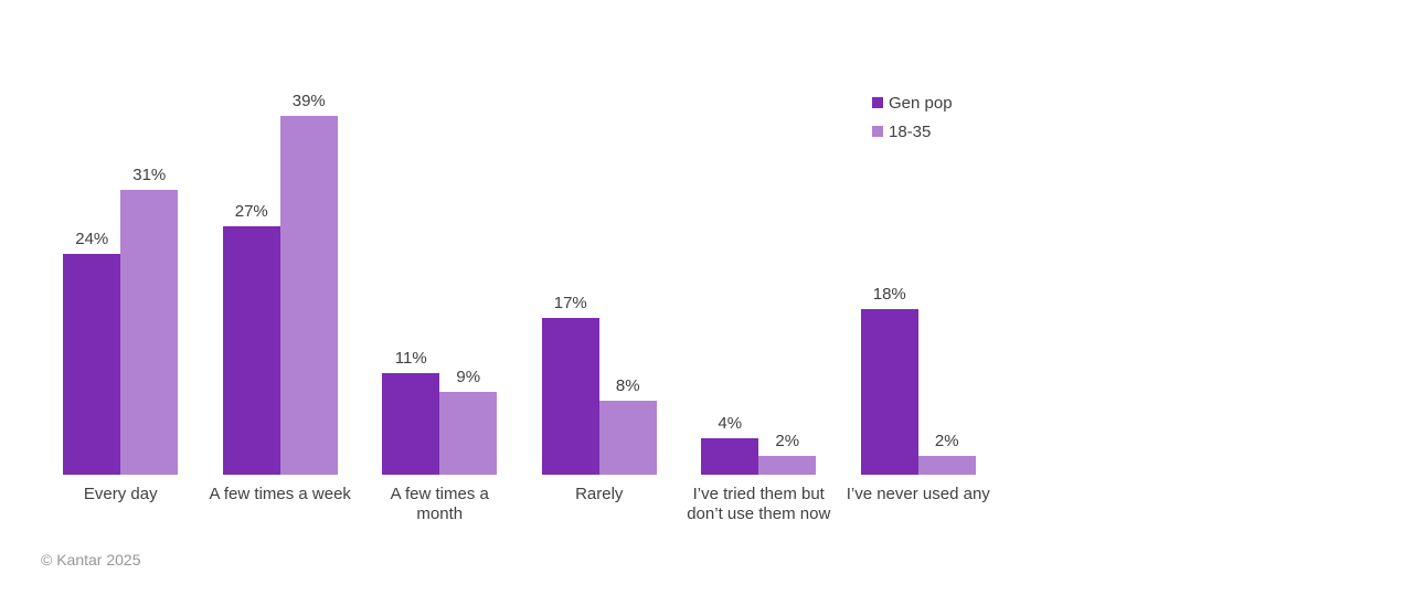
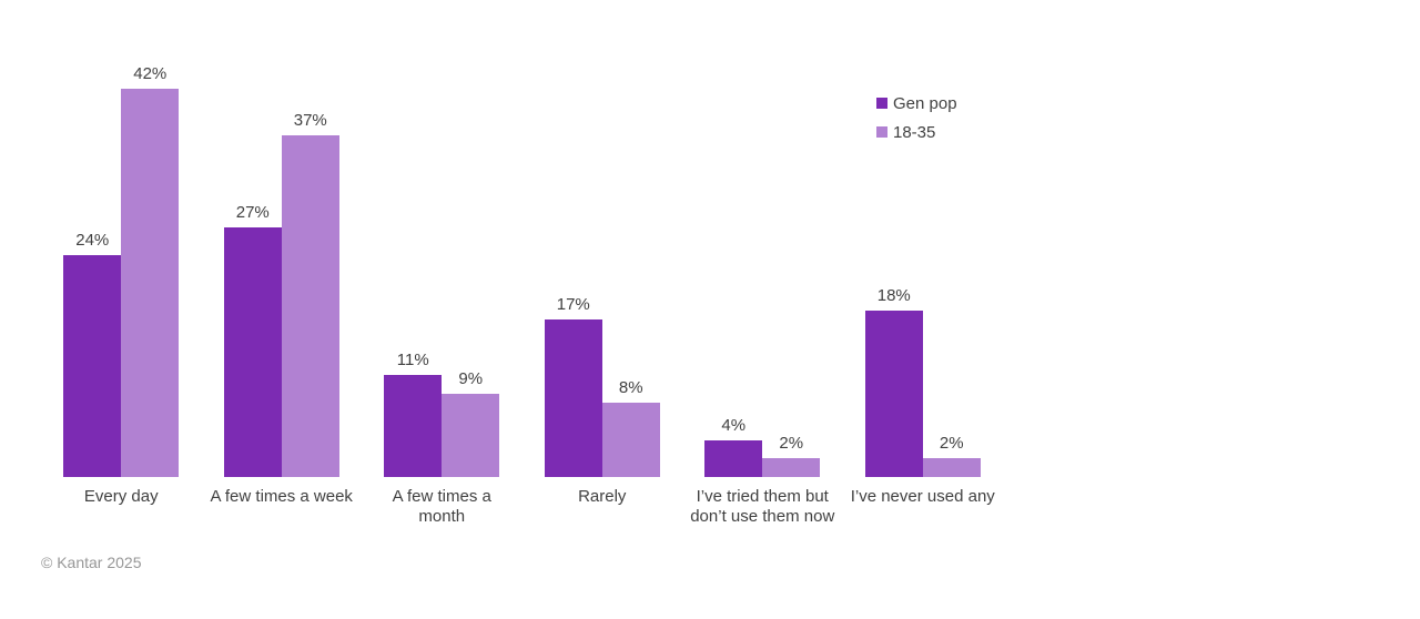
18-35/Every day: 31% -> 42%
18-35/A few times a week: 39% -> 37%
